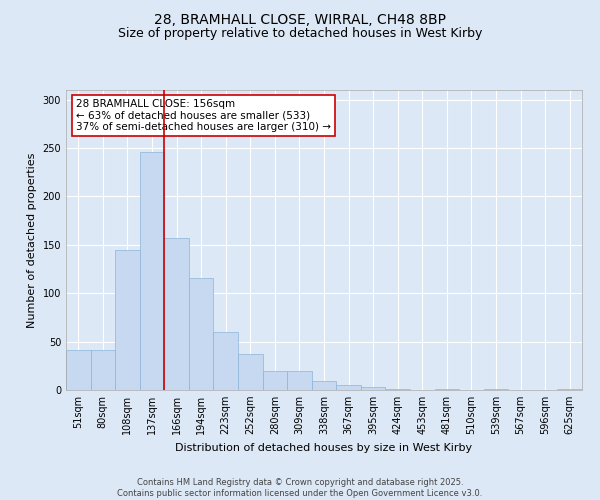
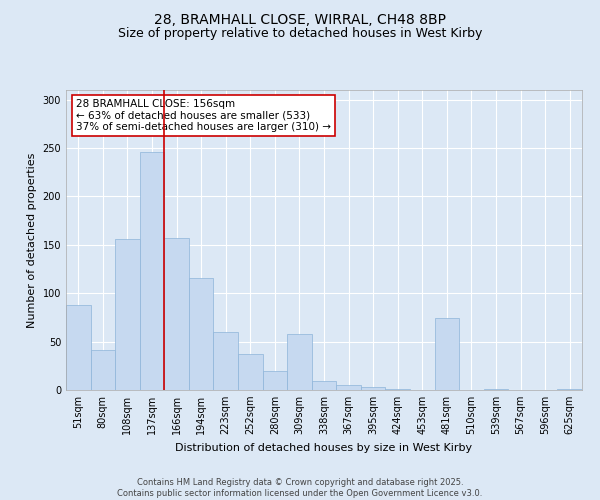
51sqm: 41 -> 88
108sqm: 145 -> 156
309sqm: 20 -> 58
481sqm: 1 -> 74
